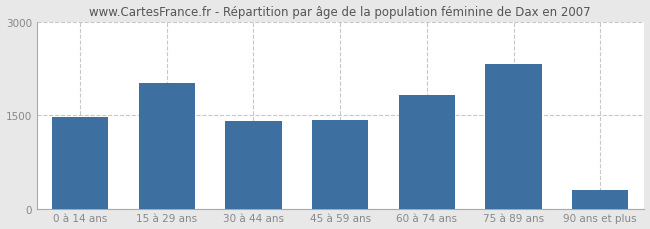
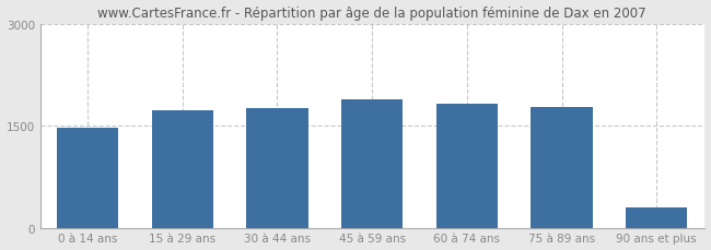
15 à 29 ans: 2020 -> 1720
30 à 44 ans: 1400 -> 1760
45 à 59 ans: 1420 -> 1880
75 à 89 ans: 2320 -> 1780
